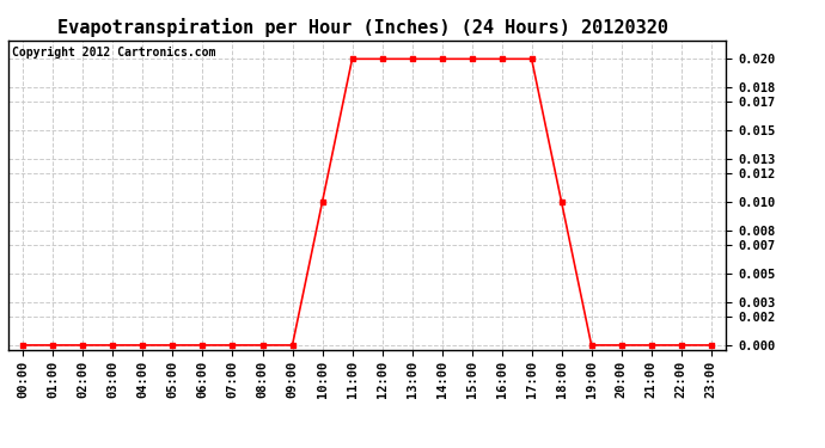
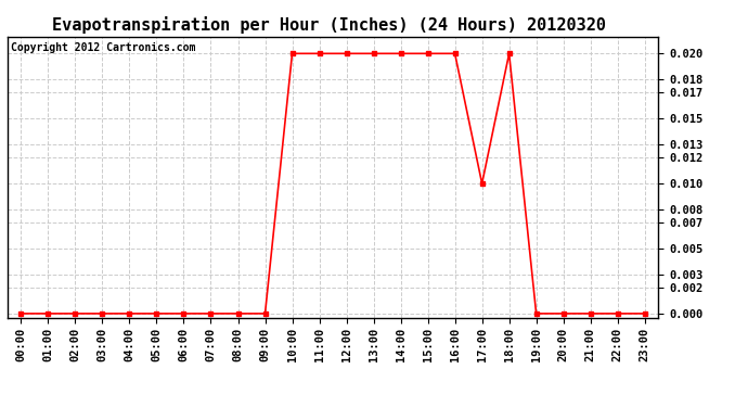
10:00: 0.01 -> 0.02
17:00: 0.02 -> 0.01
18:00: 0.01 -> 0.02
